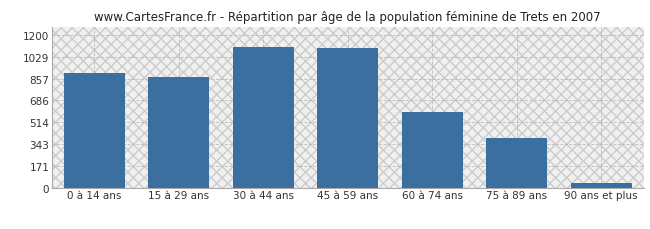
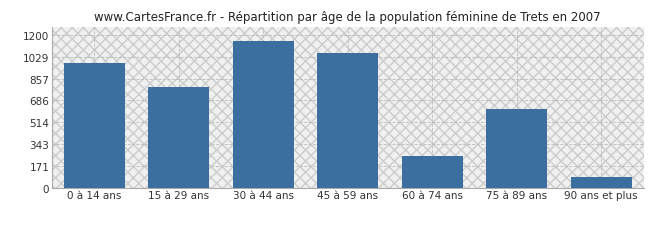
0 à 14 ans: 900 -> 980
15 à 29 ans: 870 -> 790
30 à 44 ans: 1100 -> 1150
45 à 59 ans: 1100 -> 1060
60 à 74 ans: 600 -> 250
75 à 89 ans: 390 -> 620
90 ans et plus: 40 -> 80
